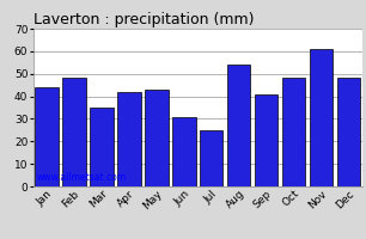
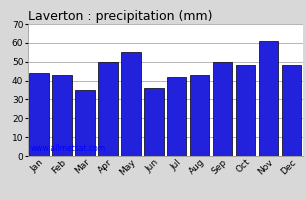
Feb: 48 -> 43
Apr: 42 -> 50
May: 43 -> 55
Jun: 31 -> 36
Jul: 25 -> 42
Aug: 54 -> 43
Sep: 41 -> 50
